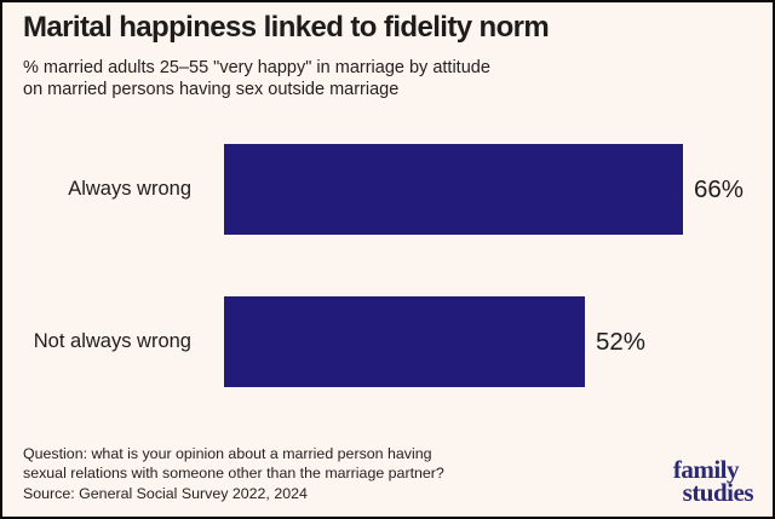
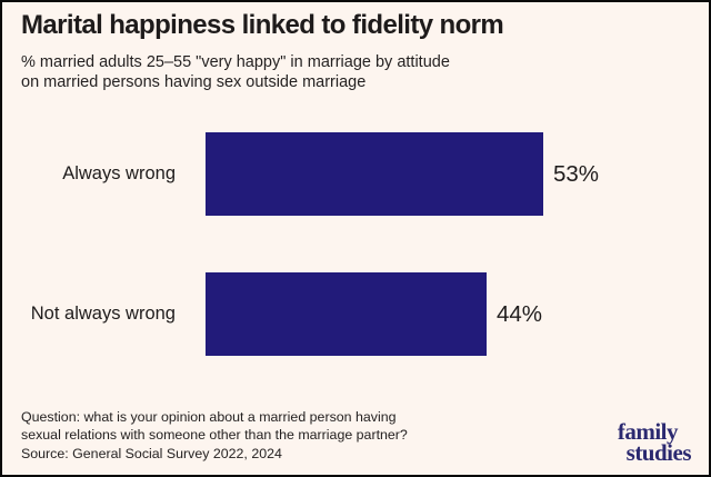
Always wrong: 66% -> 53%
Not always wrong: 52% -> 44%
